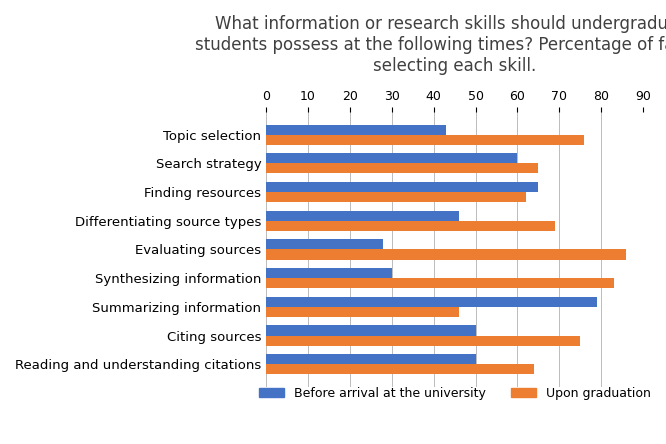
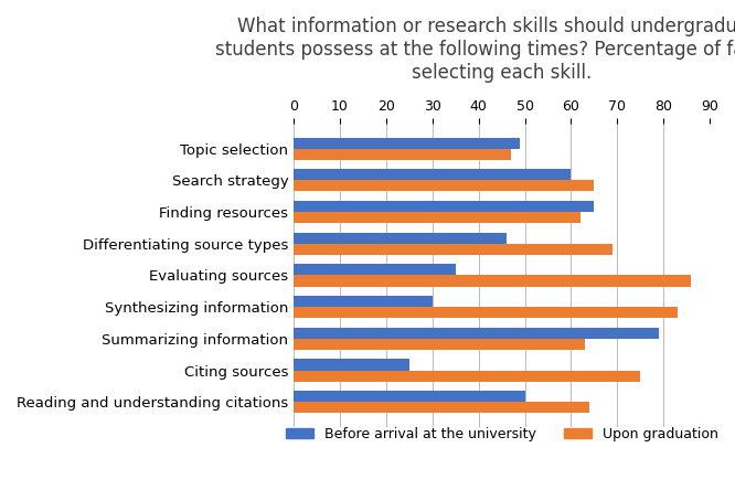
Before arrival at the university/Topic selection: 43 -> 49
Upon graduation/Topic selection: 76 -> 47
Before arrival at the university/Evaluating sources: 28 -> 35
Upon graduation/Summarizing information: 46 -> 63
Before arrival at the university/Citing sources: 50 -> 25
